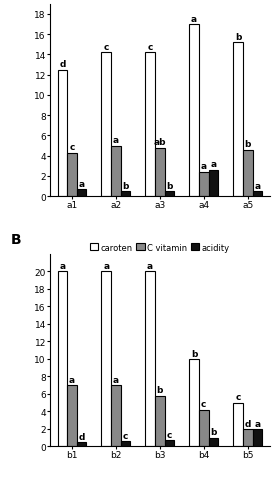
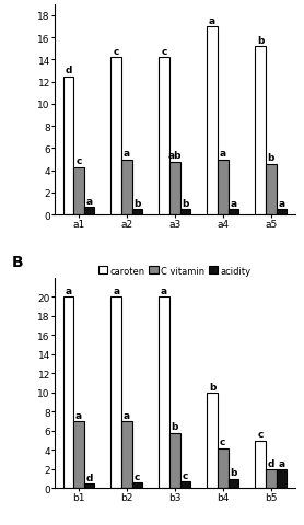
C vitamin/a4: 2.4 -> 5.0
acidity/a4: 2.6 -> 0.5
